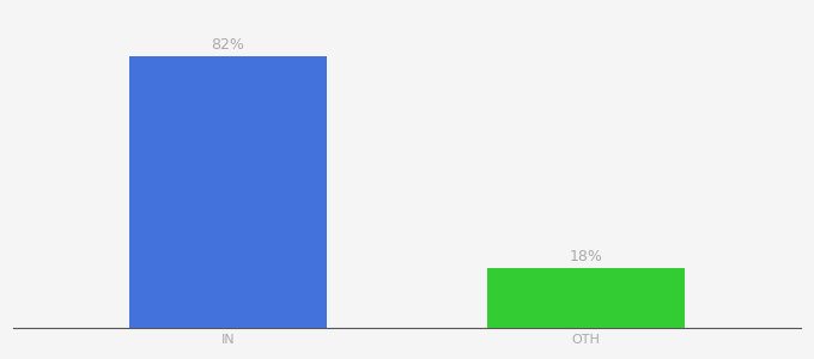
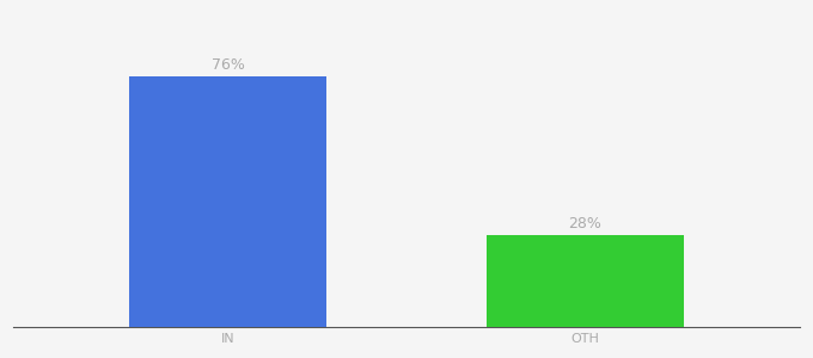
IN: 82% -> 76%
OTH: 18% -> 28%
